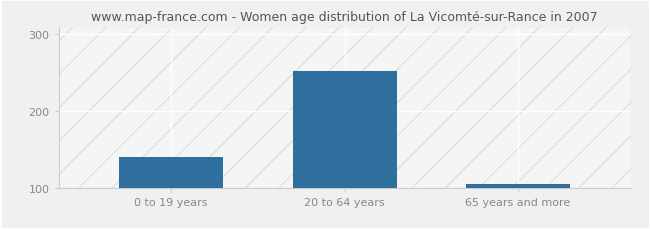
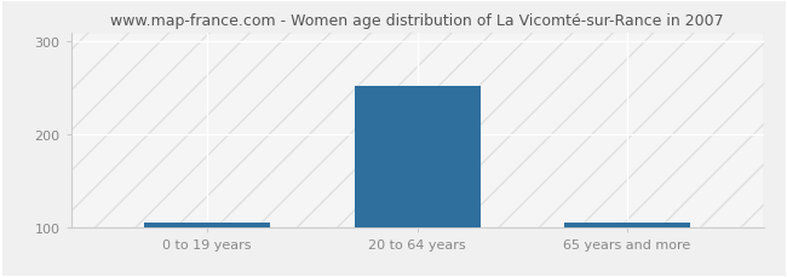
0 to 19 years: 140 -> 105
